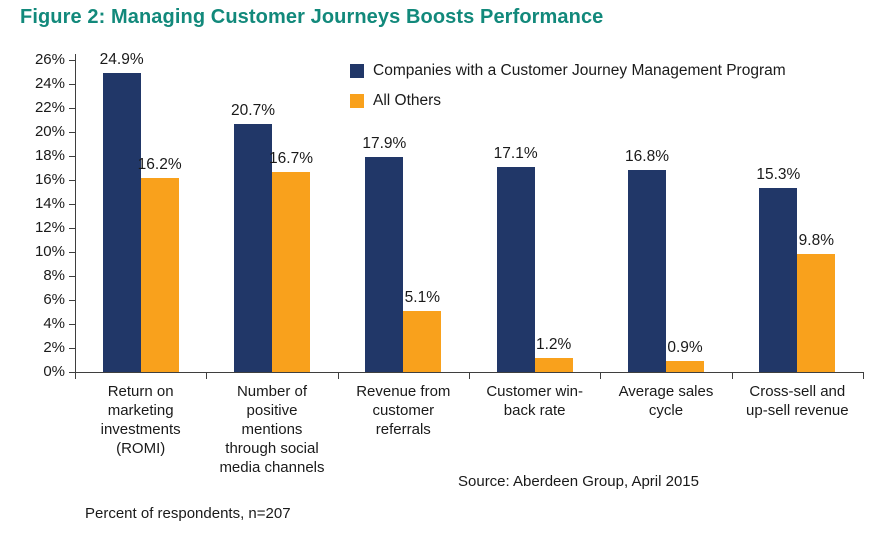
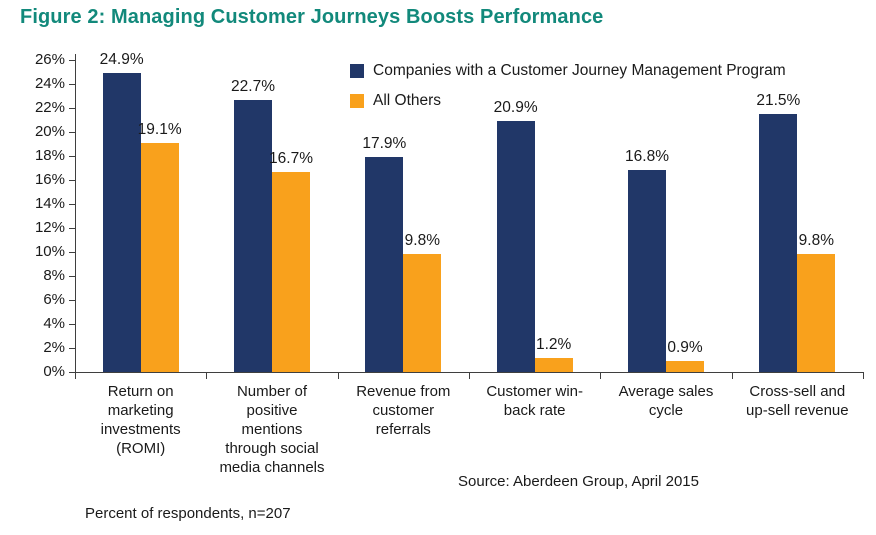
All Others/Return on marketing investments (ROMI): 16.2% -> 19.1%
Companies with a Customer Journey Management Program/Number of positive mentions through social media channels: 20.7% -> 22.7%
All Others/Revenue from customer referrals: 5.1% -> 9.8%
Companies with a Customer Journey Management Program/Customer win-back rate: 17.1% -> 20.9%
Companies with a Customer Journey Management Program/Cross-sell and up-sell revenue: 15.3% -> 21.5%
